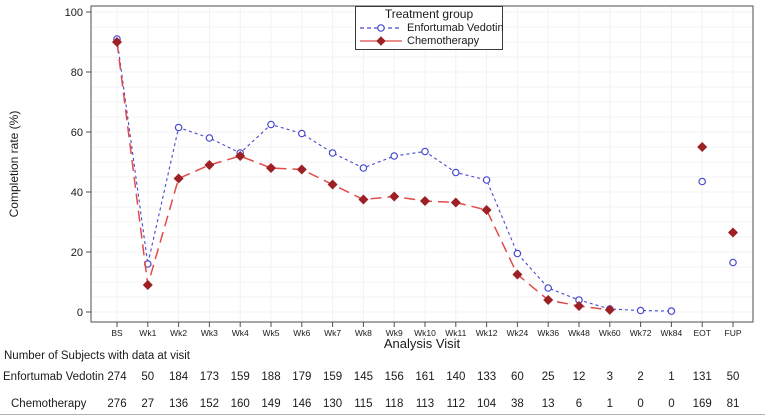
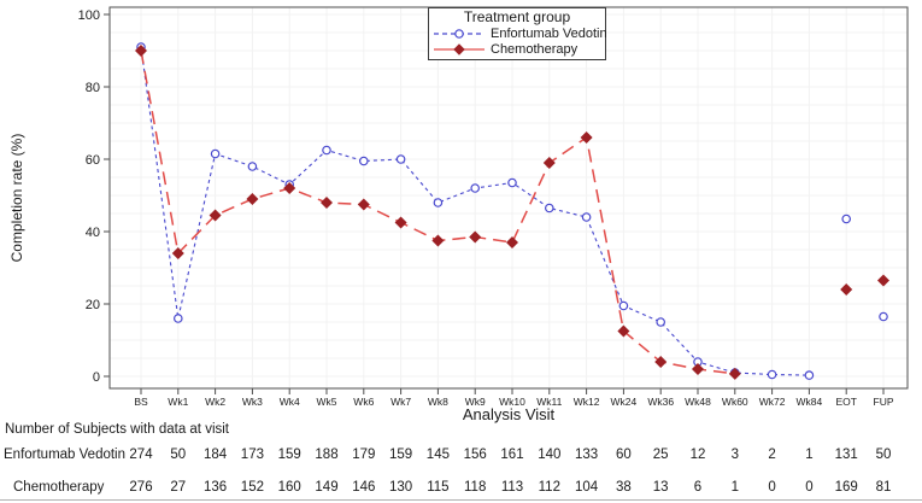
Chemotherapy/Wk1: 9 -> 34
Enfortumab Vedotin/Wk7: 53 -> 60
Chemotherapy/Wk11: 36 -> 59
Chemotherapy/Wk12: 34 -> 66
Enfortumab Vedotin/Wk36: 8 -> 15
Chemotherapy/EOT: 55 -> 24
